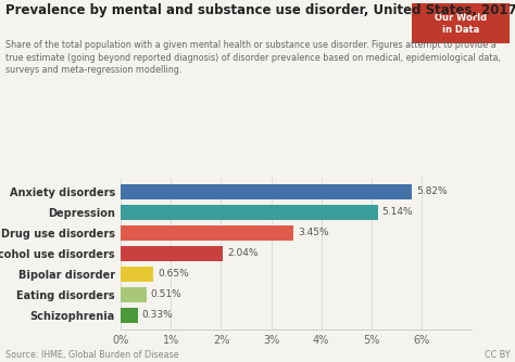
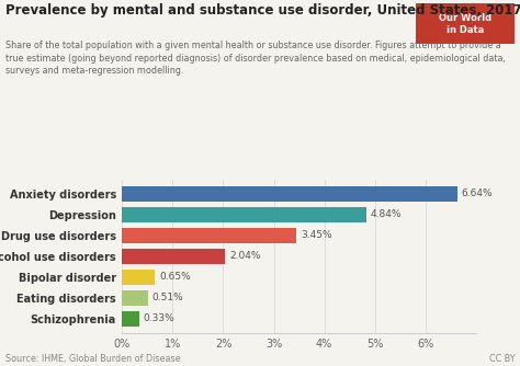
Anxiety disorders: 5.82% -> 6.64%
Depression: 5.14% -> 4.84%
